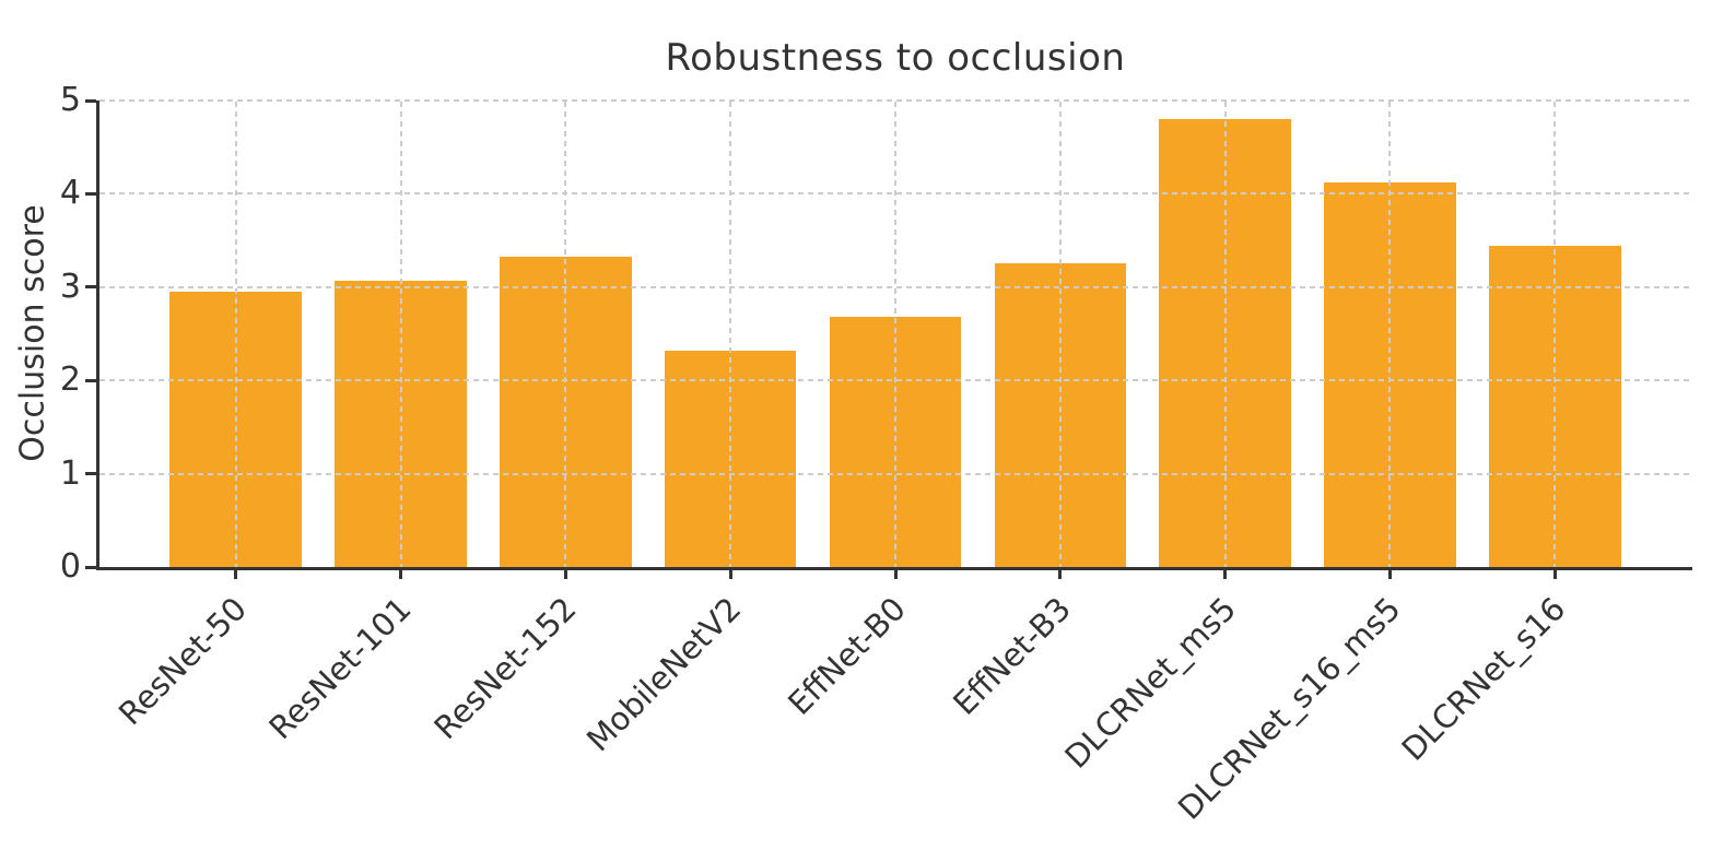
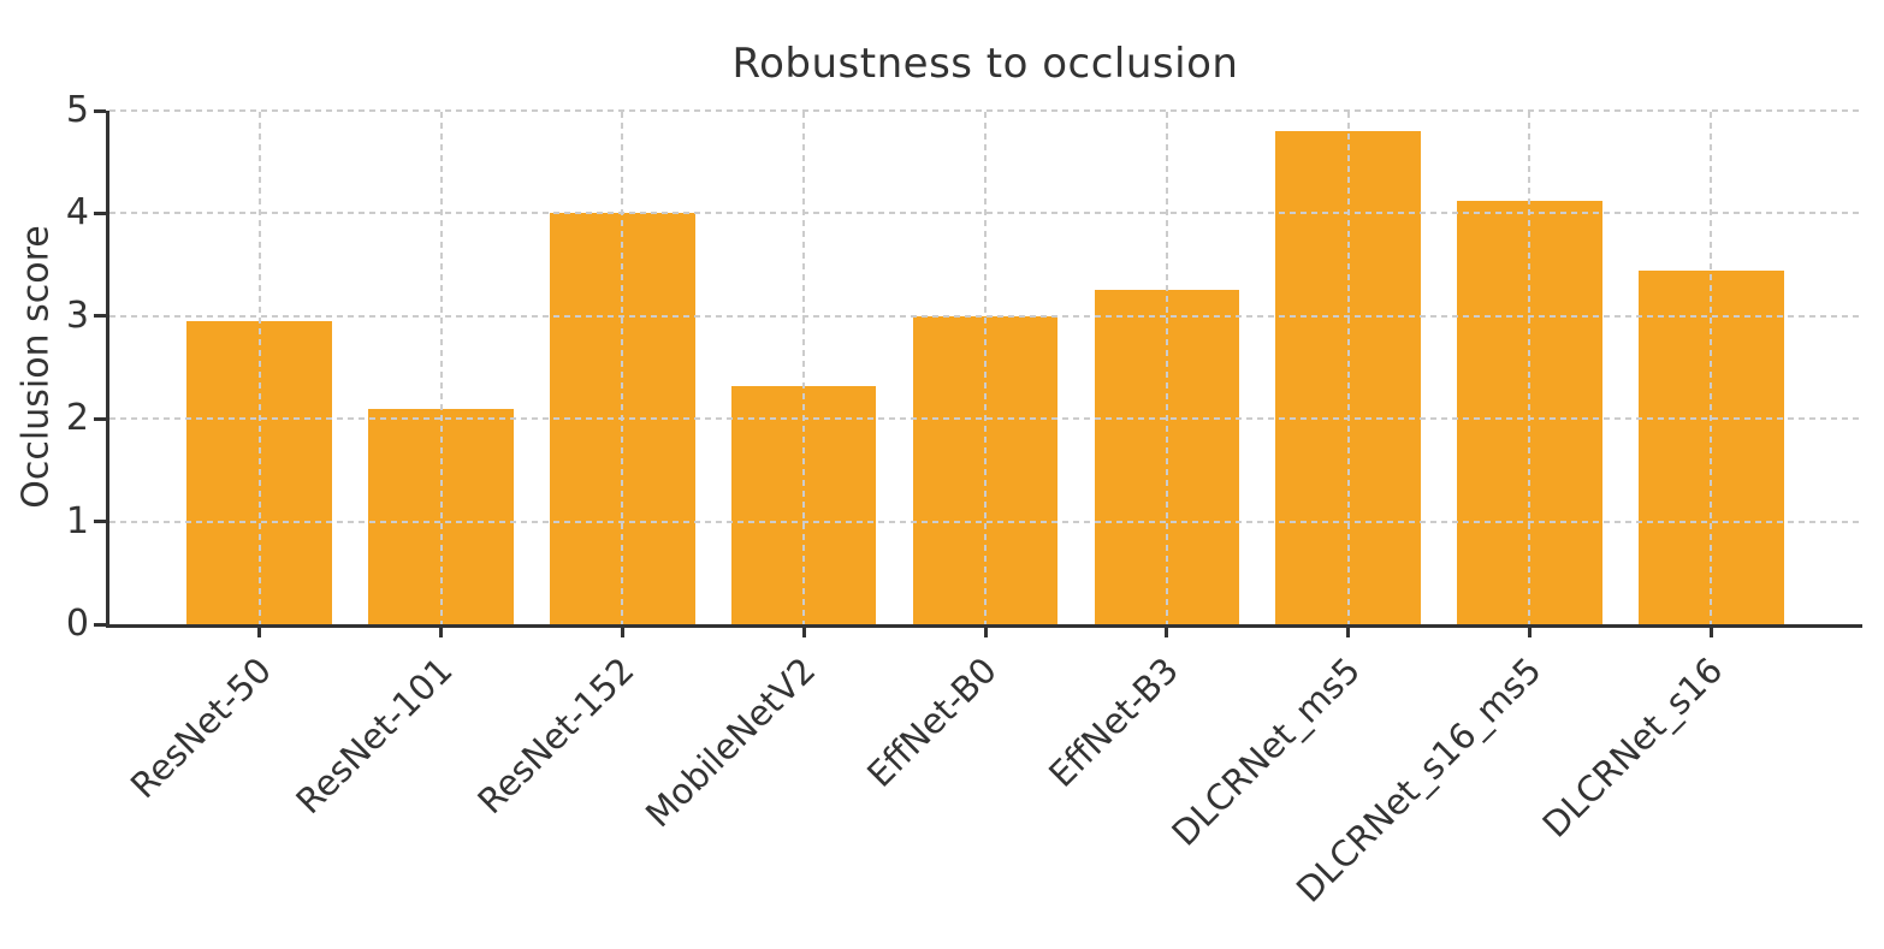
ResNet-101: 3.1 -> 2.1
ResNet-152: 3.3 -> 4.0
EffNet-B0: 2.7 -> 3.0
